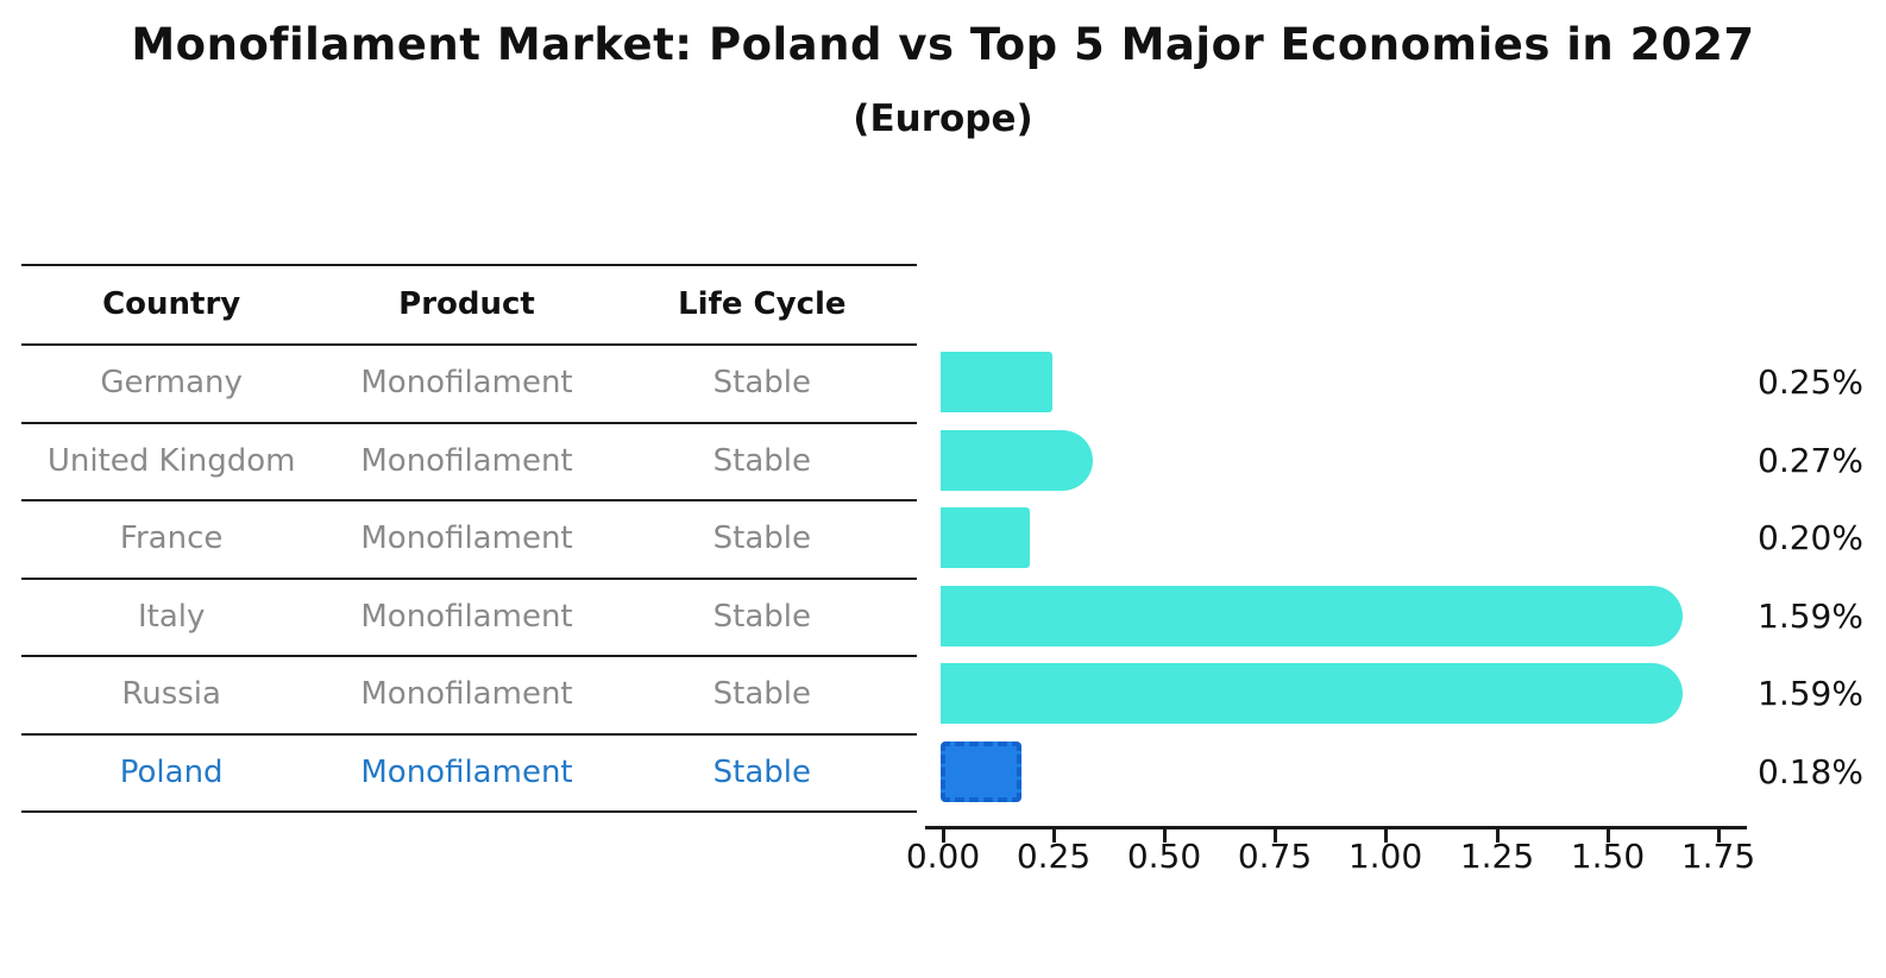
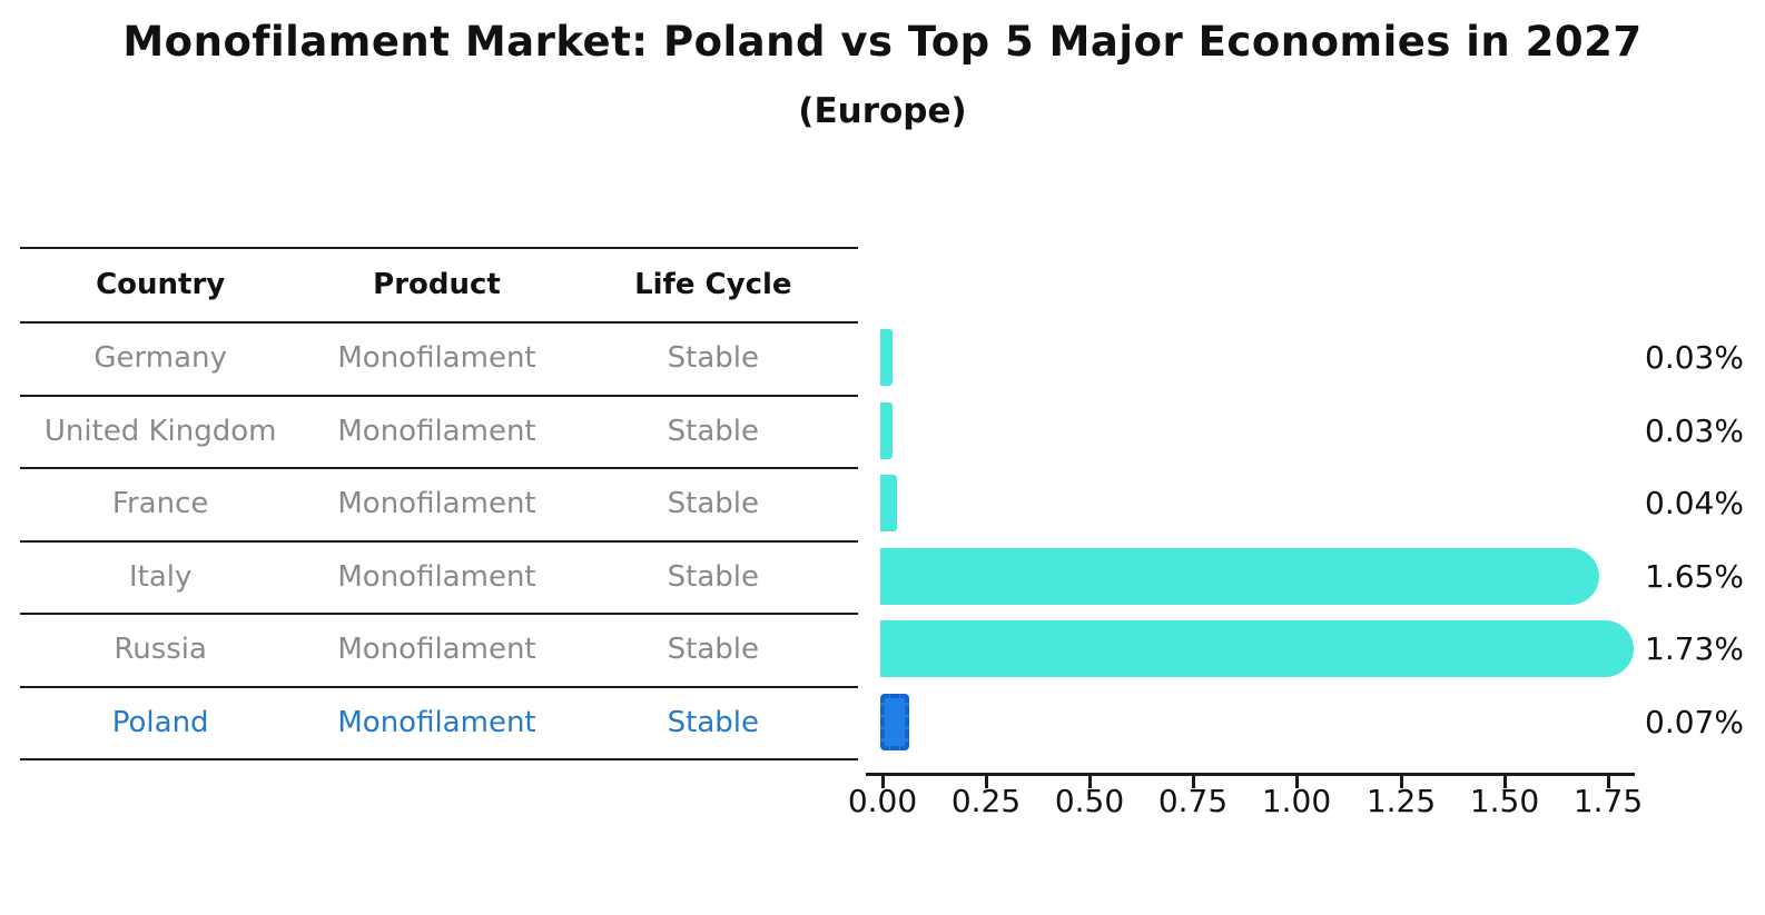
Germany: 0.25% -> 0.03%
United Kingdom: 0.27% -> 0.03%
France: 0.20% -> 0.04%
Italy: 1.59% -> 1.65%
Russia: 1.59% -> 1.73%
Poland: 0.18% -> 0.07%
